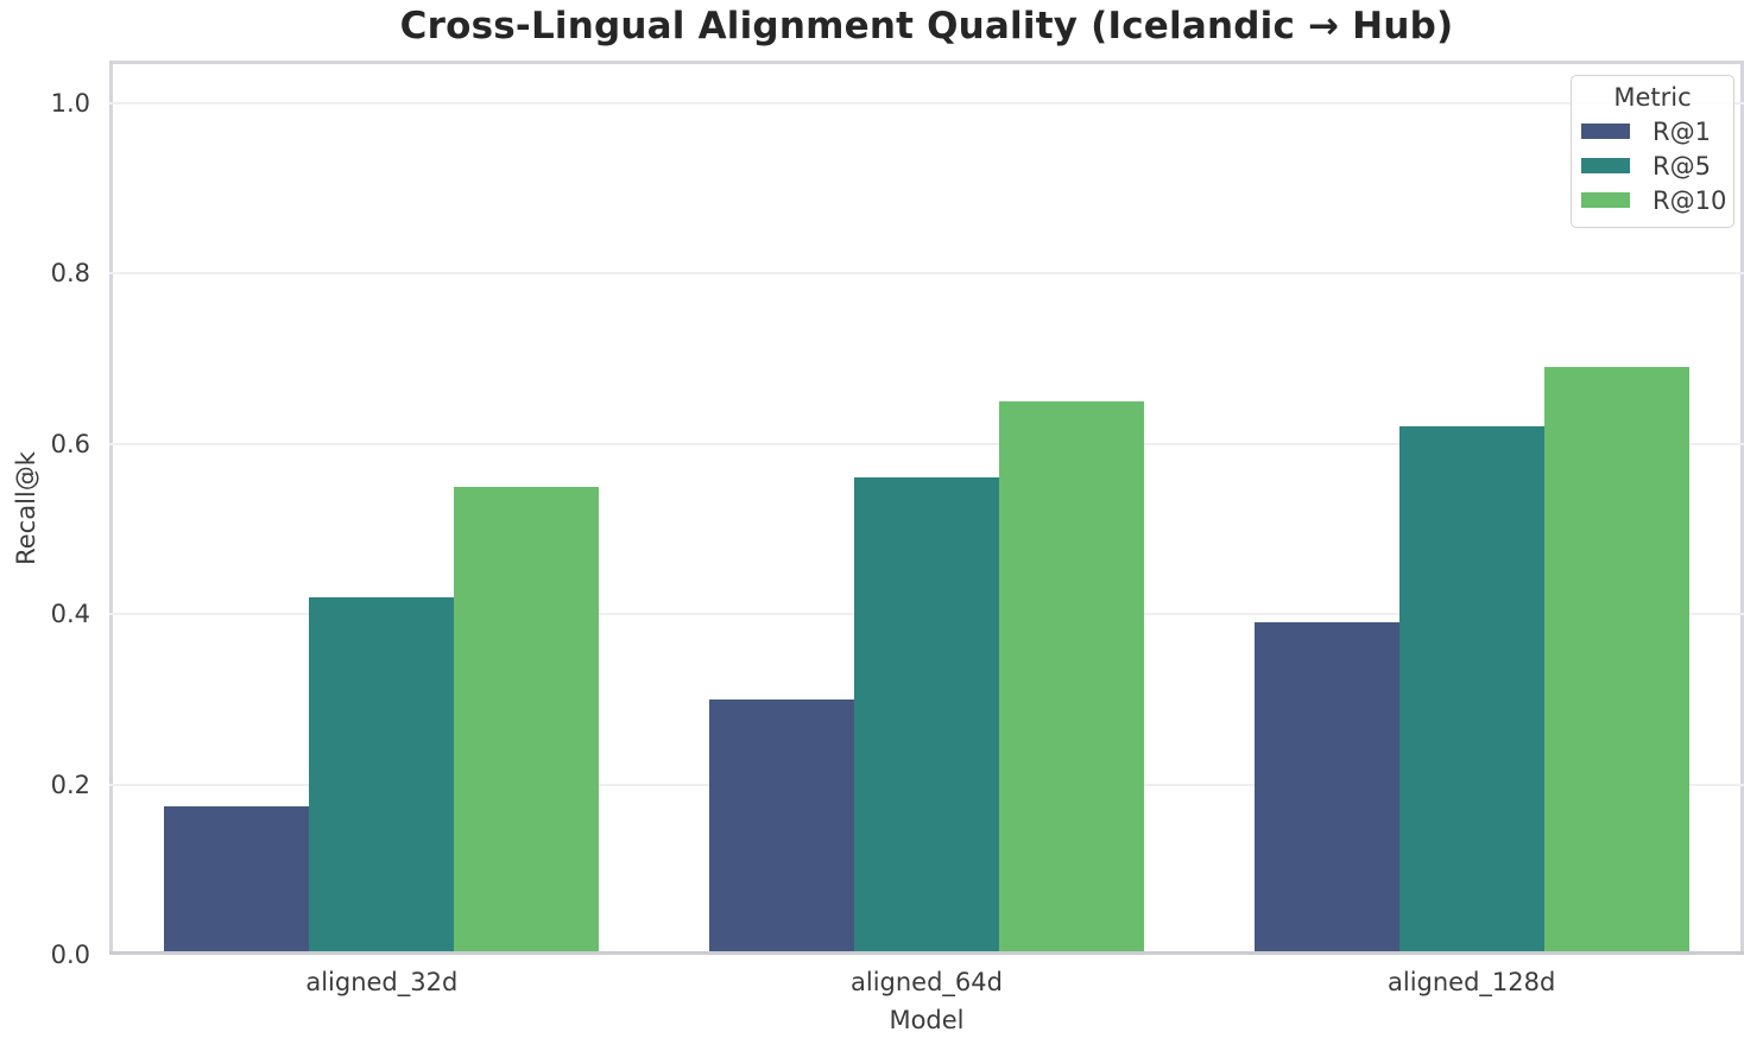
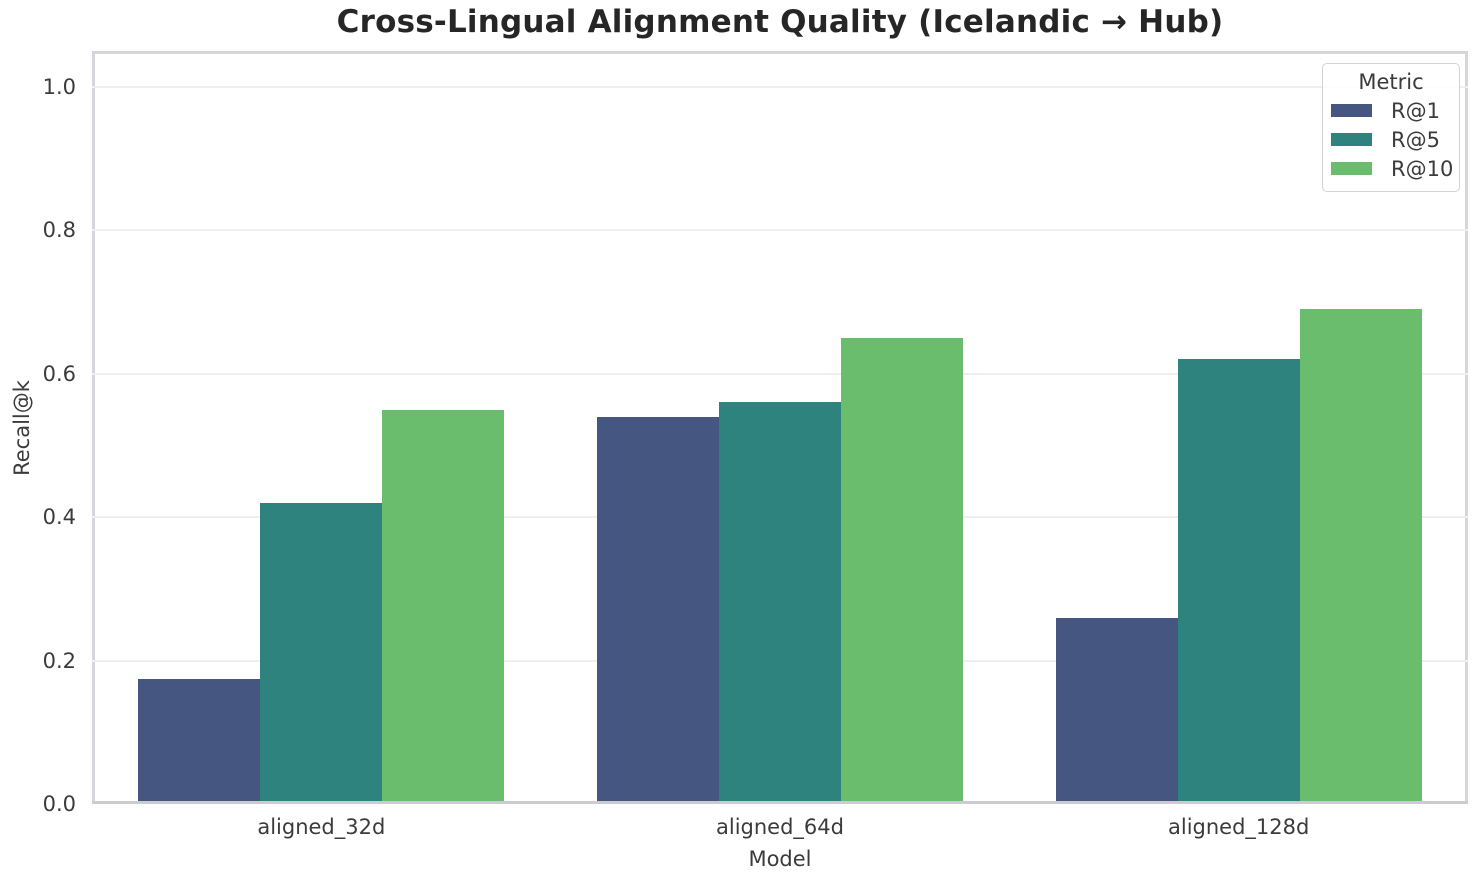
R@1/aligned_64d: 0.30 -> 0.54
R@1/aligned_128d: 0.39 -> 0.26
